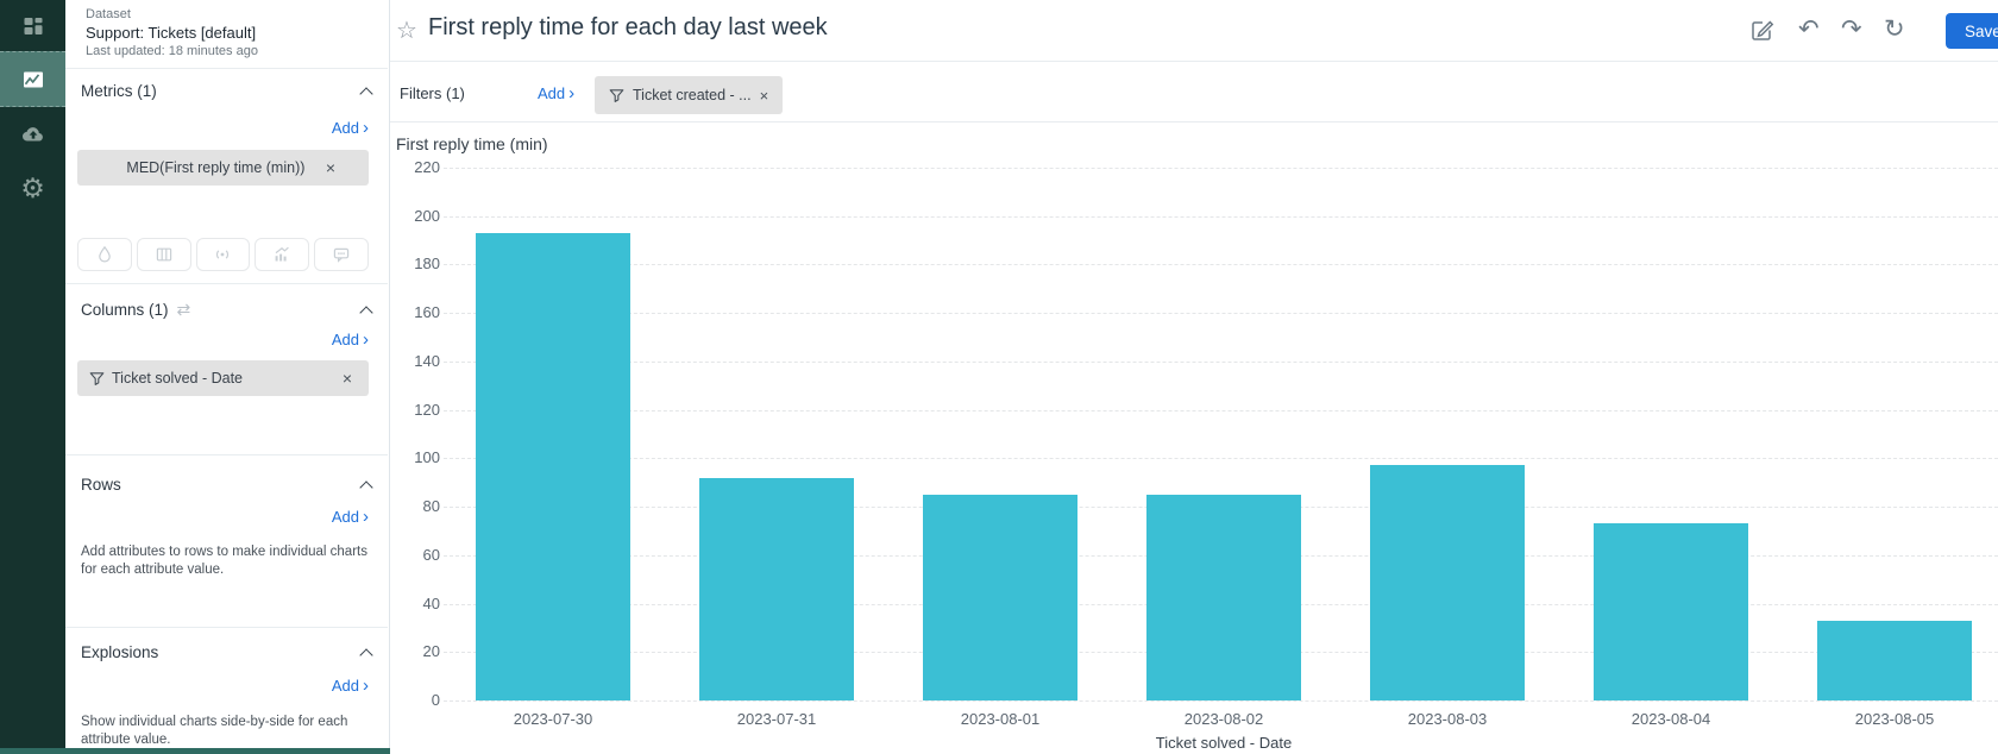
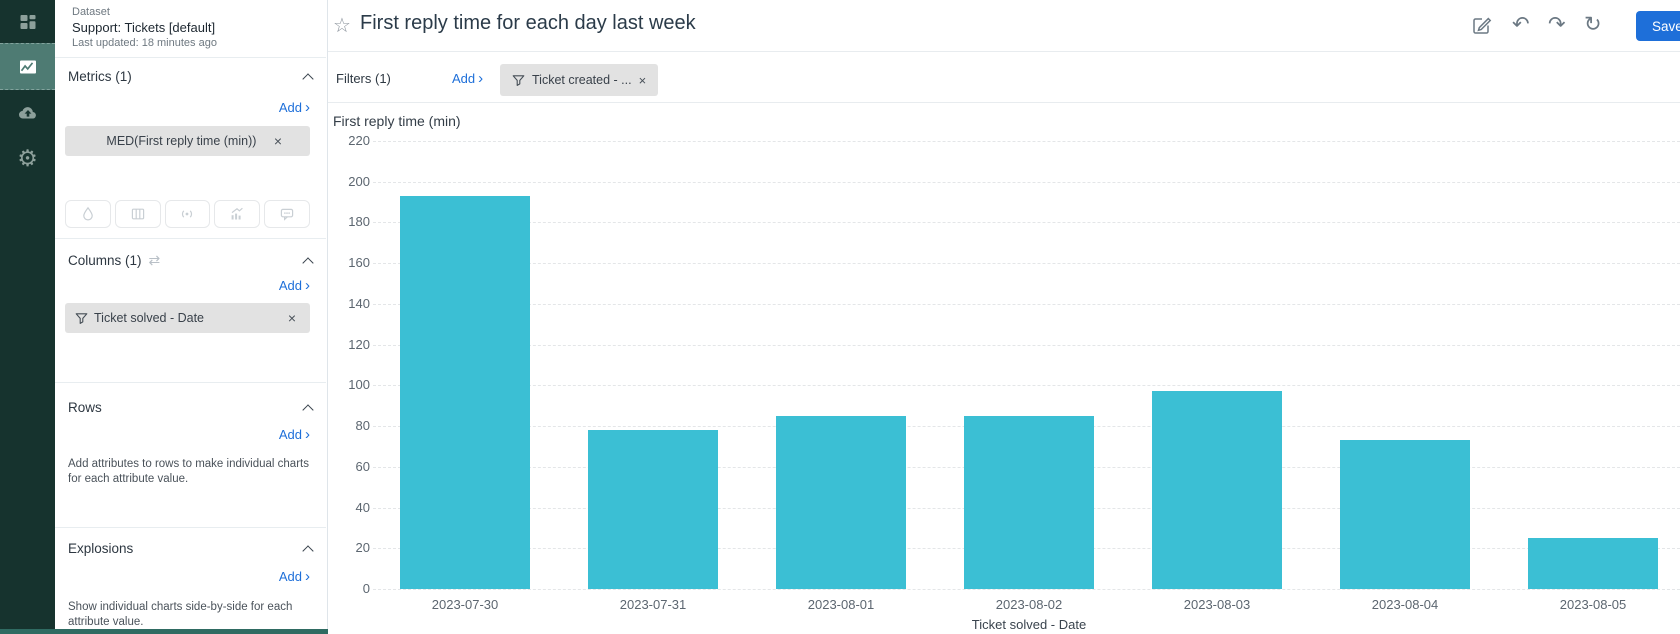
2023-07-31: 92 -> 78
2023-08-05: 33 -> 25
